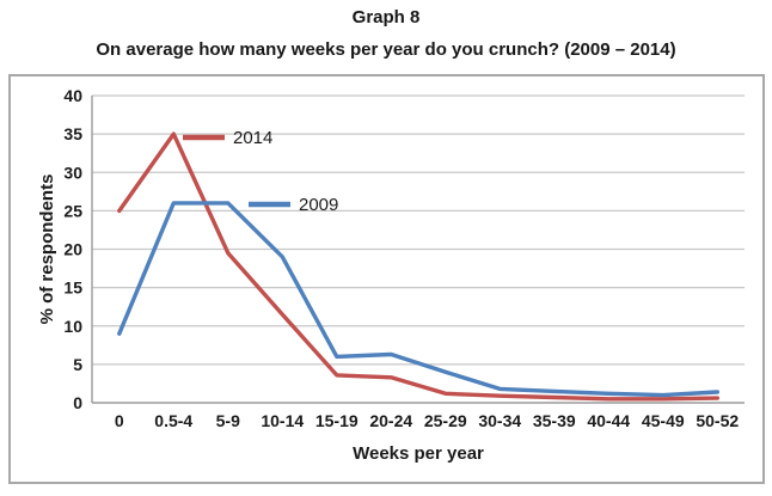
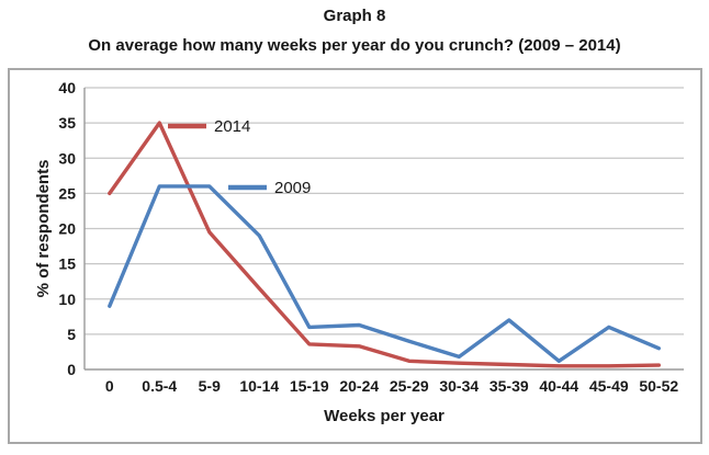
2009/35-39: 2 -> 7
2009/45-49: 1 -> 6
2009/50-52: 1 -> 3
